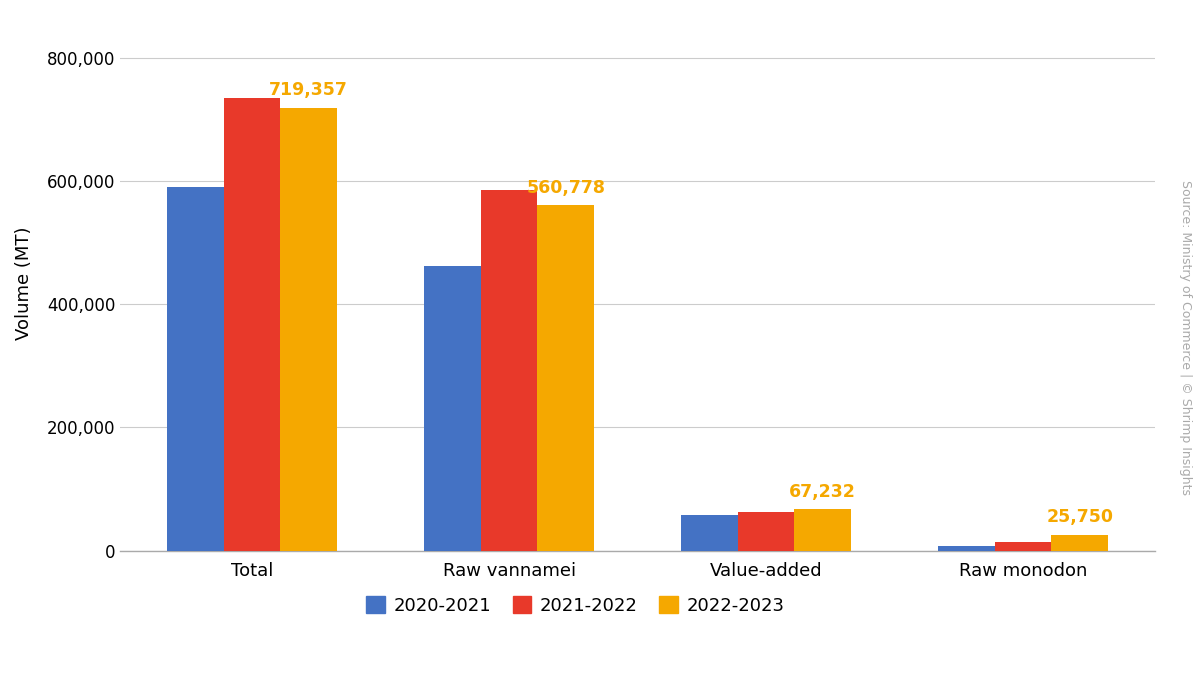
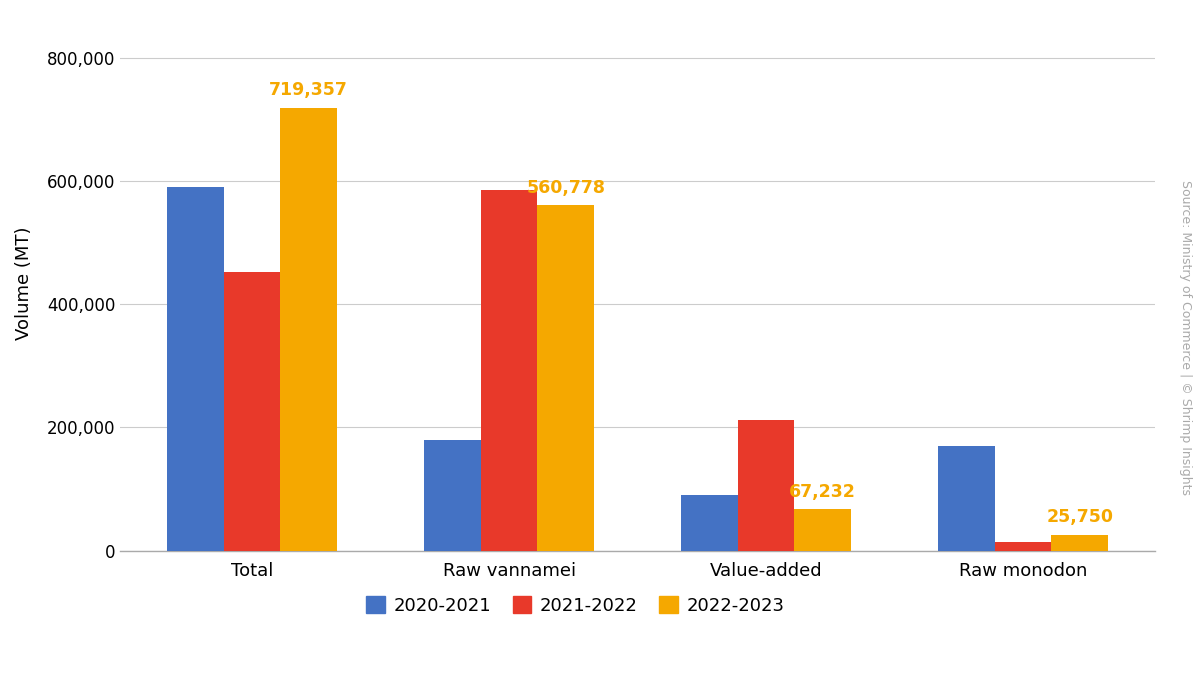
2021-2022/Total: 735,000 -> 452,000
2020-2021/Raw vannamei: 463,000 -> 180,000
2020-2021/Value-added: 57,000 -> 90,000
2021-2022/Value-added: 62,000 -> 212,000
2020-2021/Raw monodon: 8,000 -> 170,000
